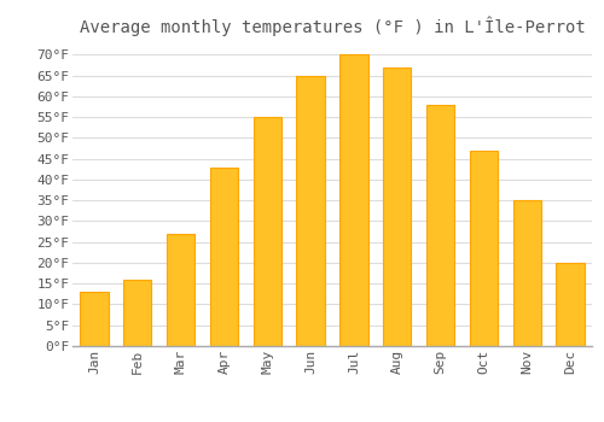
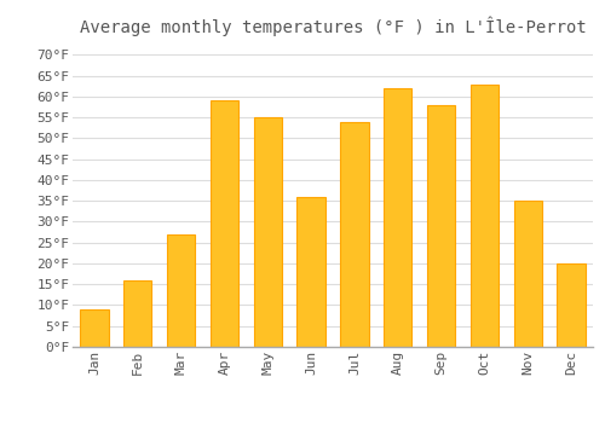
Jan: 13°F -> 9°F
Apr: 43°F -> 59°F
Jun: 65°F -> 36°F
Jul: 70°F -> 54°F
Aug: 67°F -> 62°F
Oct: 47°F -> 63°F
